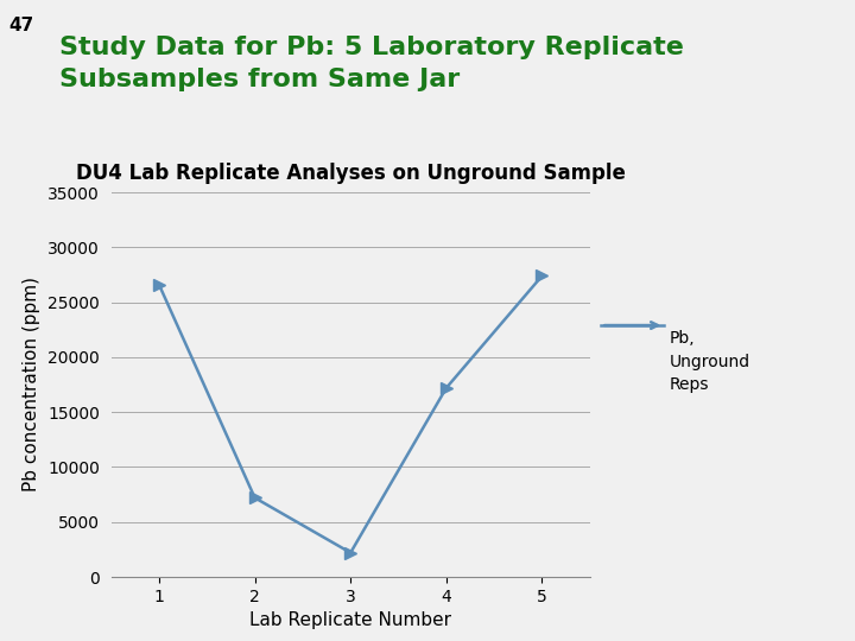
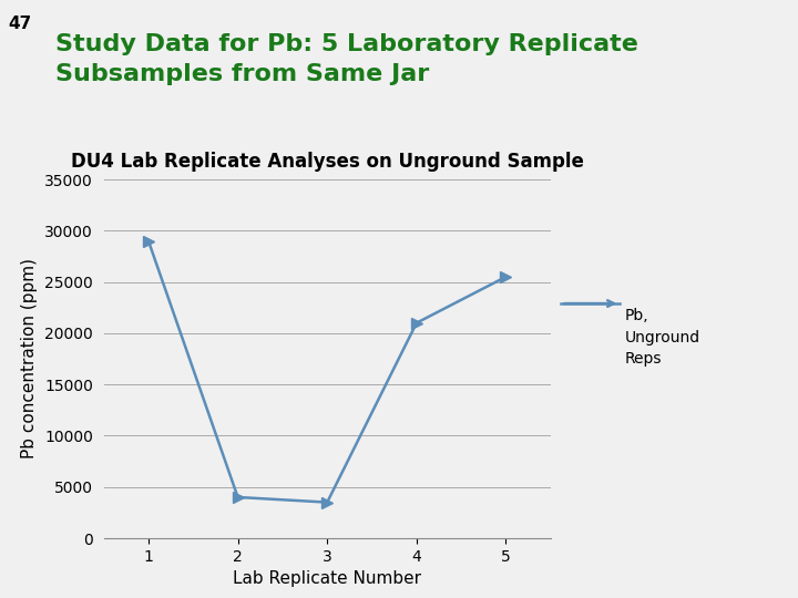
1: 26600 -> 29000
2: 7200 -> 4000
3: 2200 -> 3500
4: 17200 -> 21000
5: 27400 -> 25500
